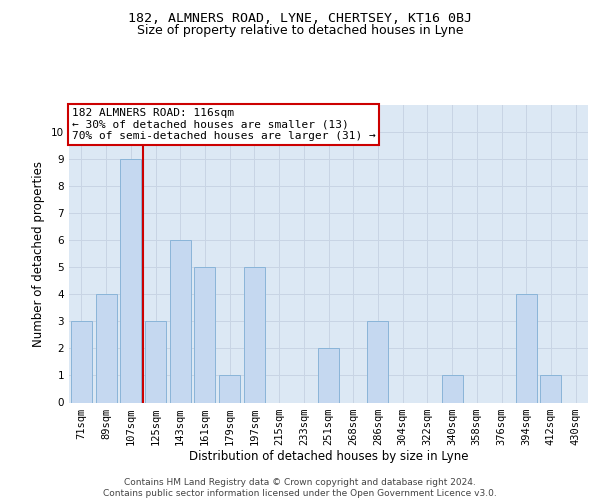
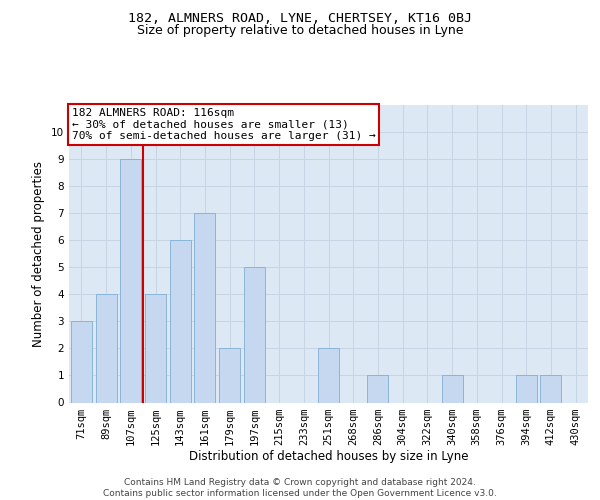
125sqm: 3 -> 4
161sqm: 5 -> 7
179sqm: 1 -> 2
286sqm: 3 -> 1
394sqm: 4 -> 1
